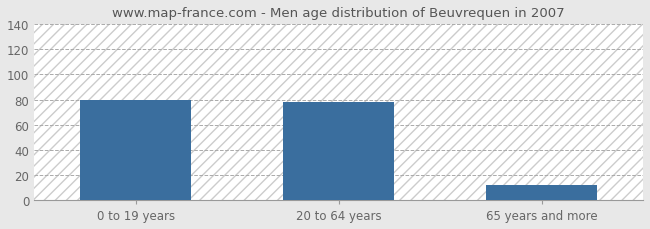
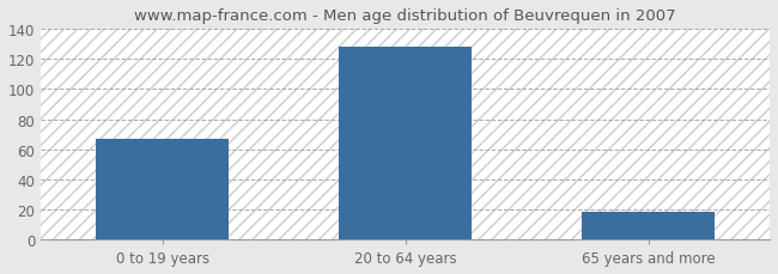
0 to 19 years: 80 -> 67
20 to 64 years: 78 -> 128
65 years and more: 12 -> 18
